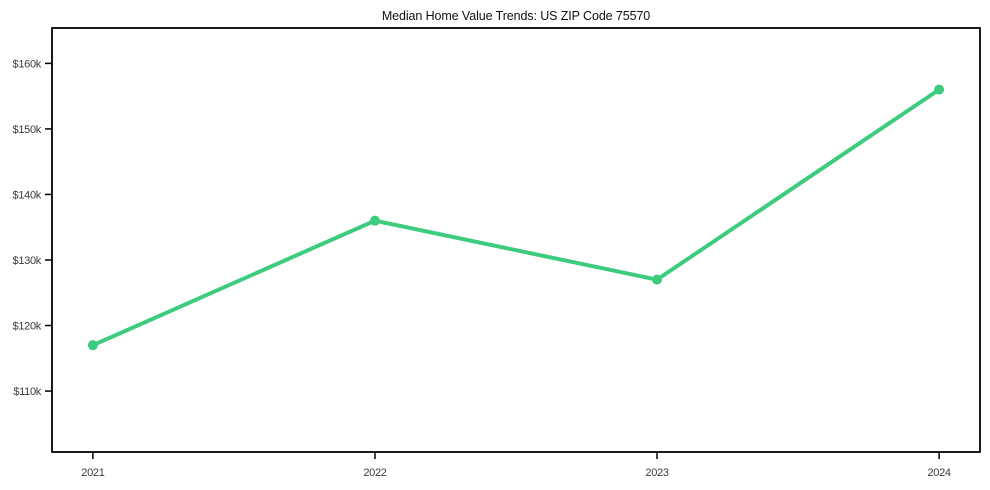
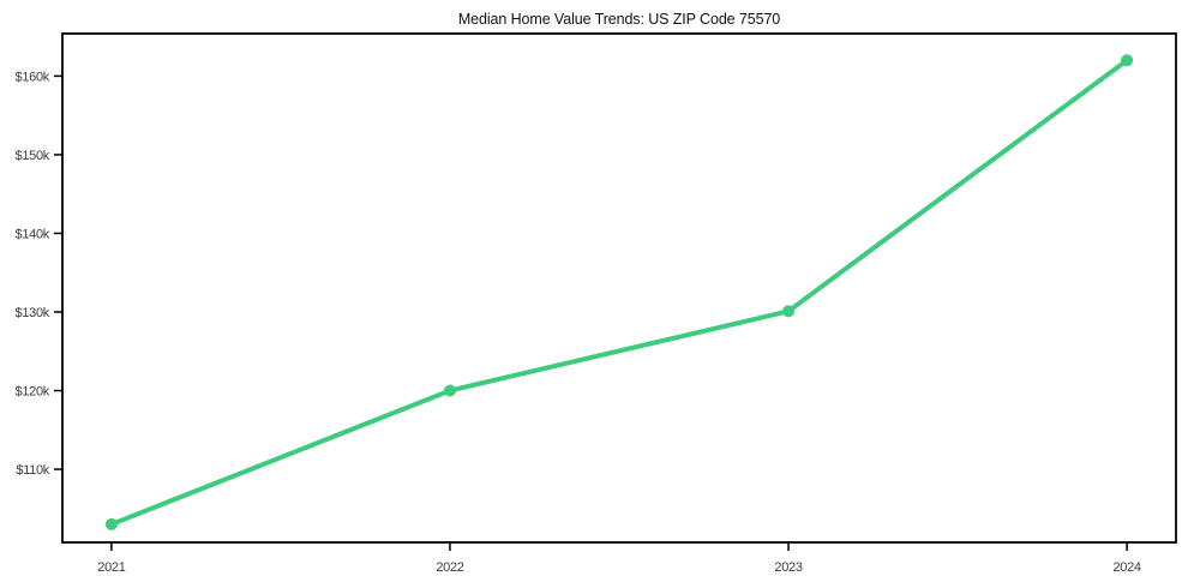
2021: $117k -> $103k
2022: $136k -> $120k
2023: $127k -> $130k
2024: $156k -> $162k
